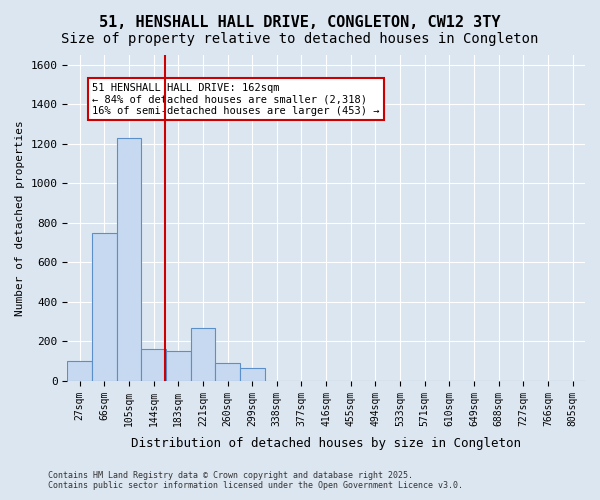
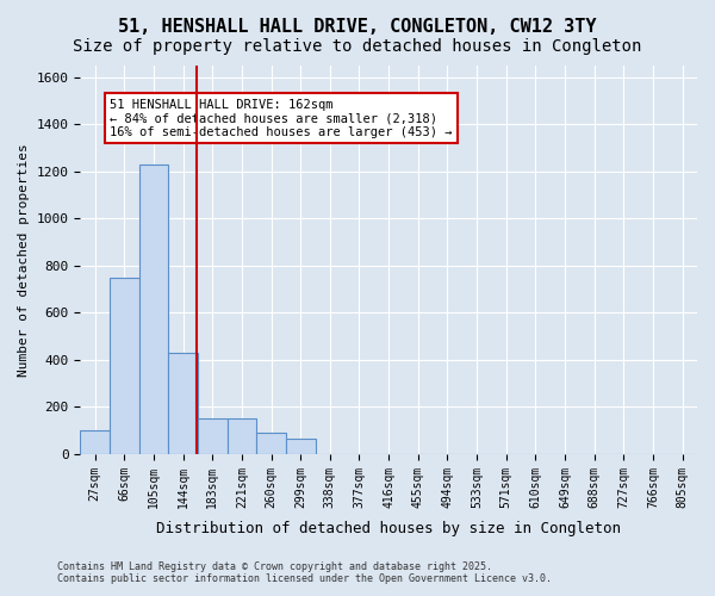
144sqm: 160 -> 430
221sqm: 270 -> 150
